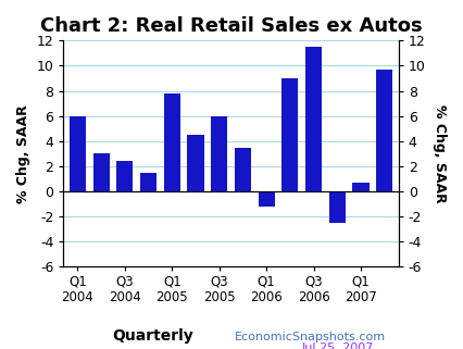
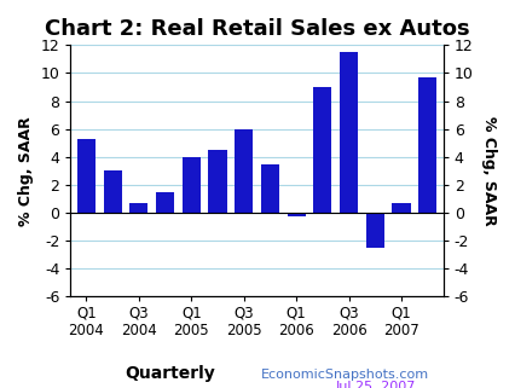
Q1 2004: 6.0 -> 5.3
Q3 2004: 2.4 -> 0.7
Q1 2005: 7.8 -> 4.0
Q1 2006: -1.2 -> -0.3
